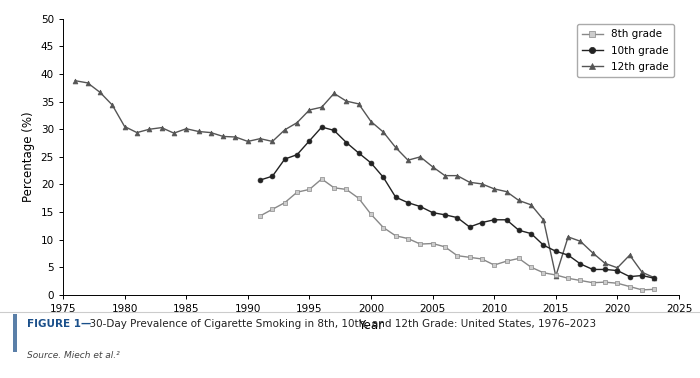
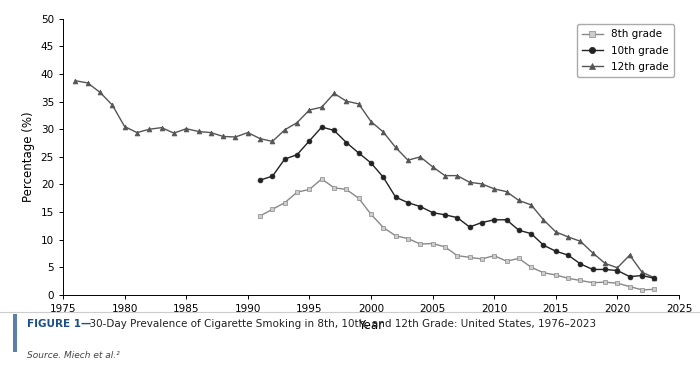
12th grade/1990: 27.8 -> 29.4
8th grade/2010: 5.4 -> 7.1
12th grade/2015: 3.4 -> 11.4
